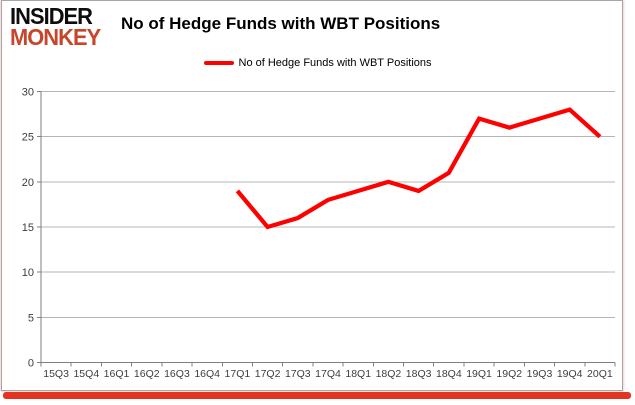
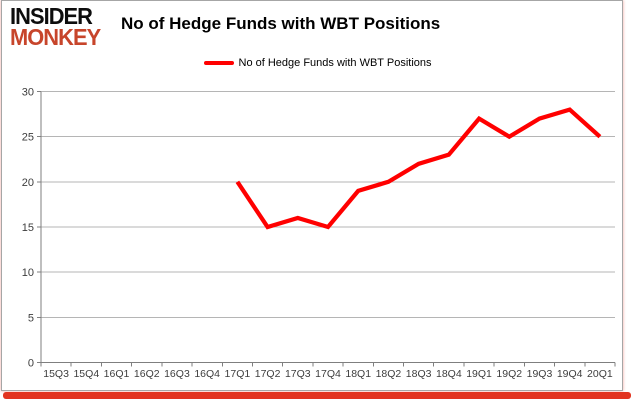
17Q1: 19 -> 20
17Q4: 18 -> 15
18Q3: 19 -> 22
18Q4: 21 -> 23
19Q2: 26 -> 25
